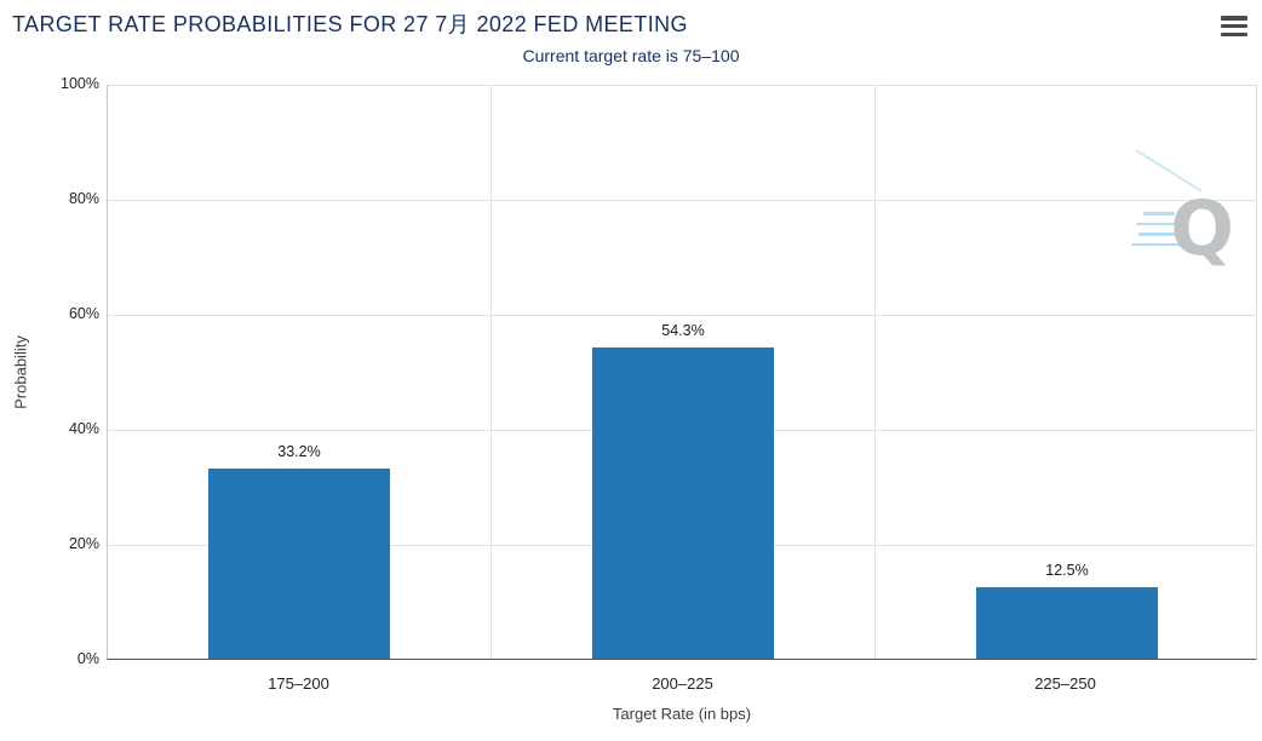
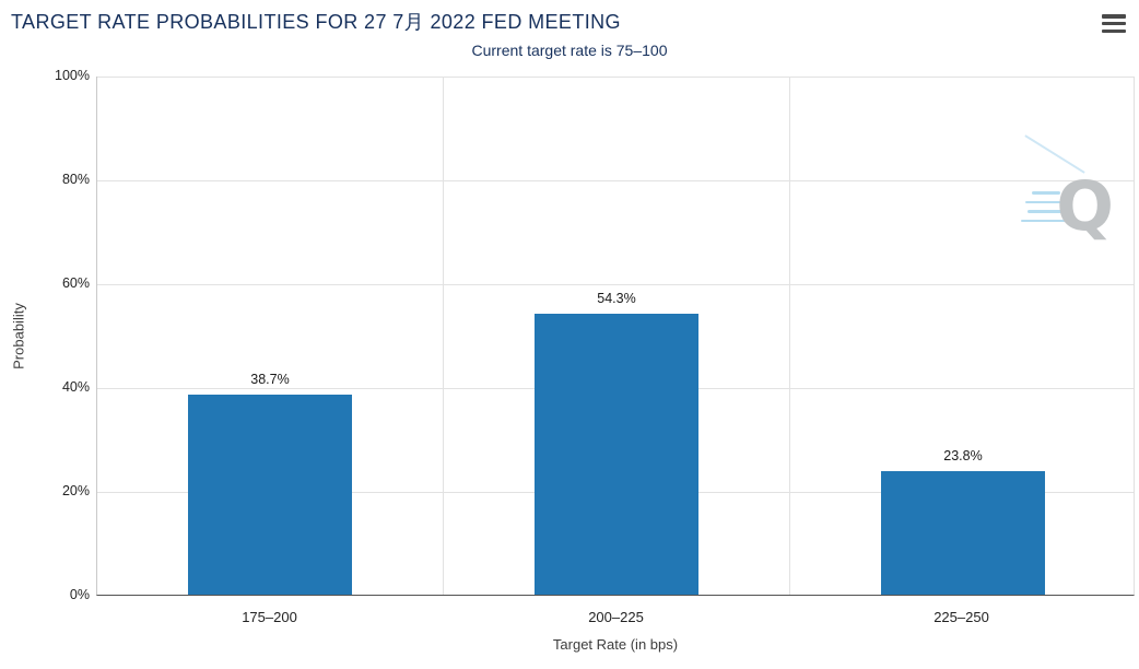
175–200: 33.2% -> 38.7%
225–250: 12.5% -> 23.8%
